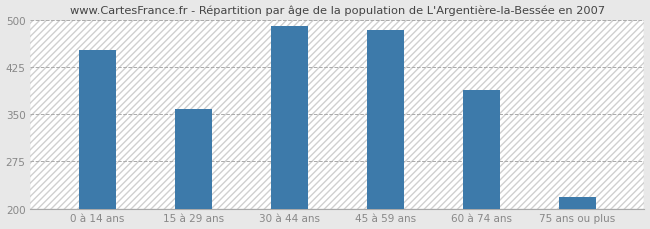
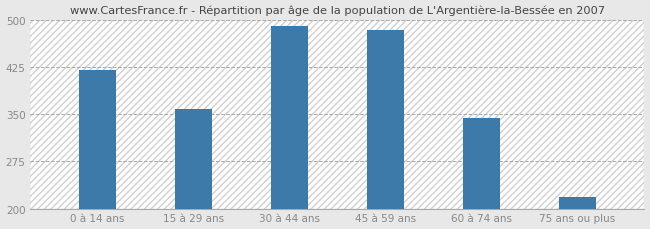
0 à 14 ans: 452 -> 420
60 à 74 ans: 388 -> 344
